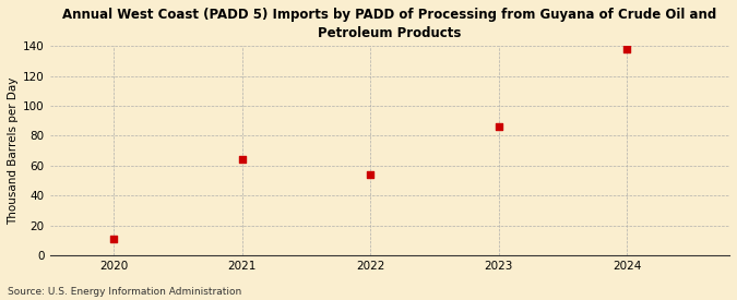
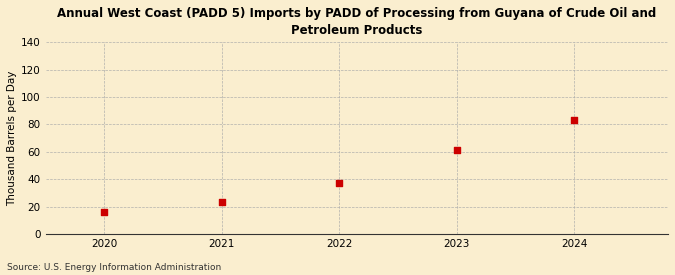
2020: 11 -> 16
2021: 64 -> 23
2022: 54 -> 37
2023: 86 -> 61
2024: 138 -> 83
